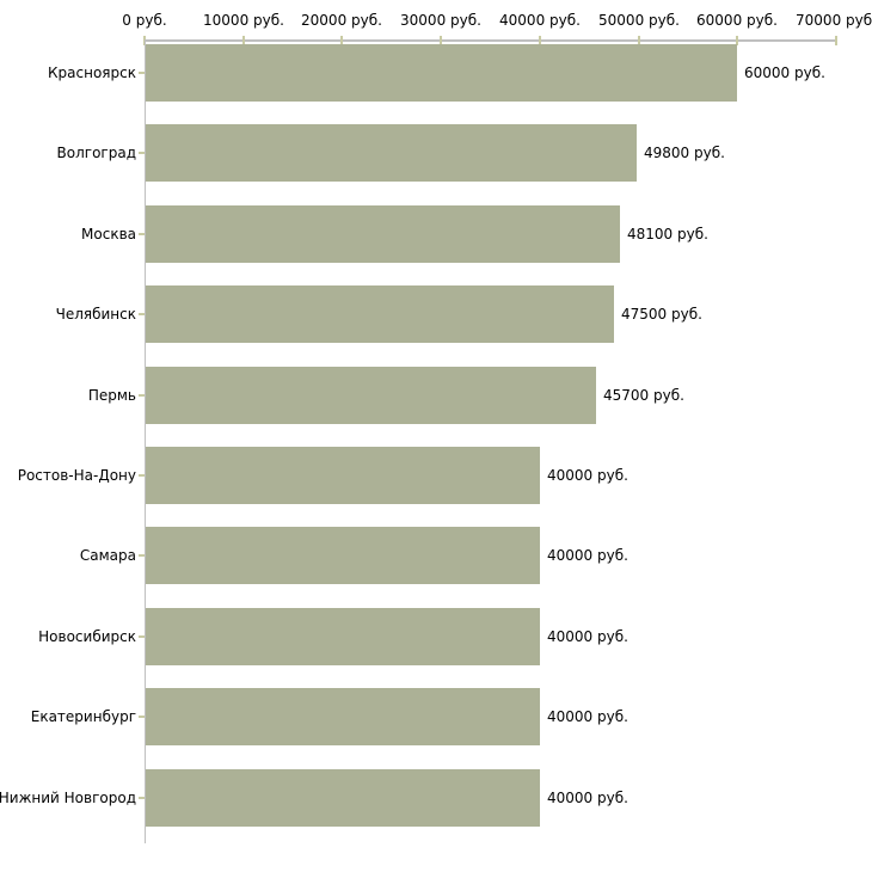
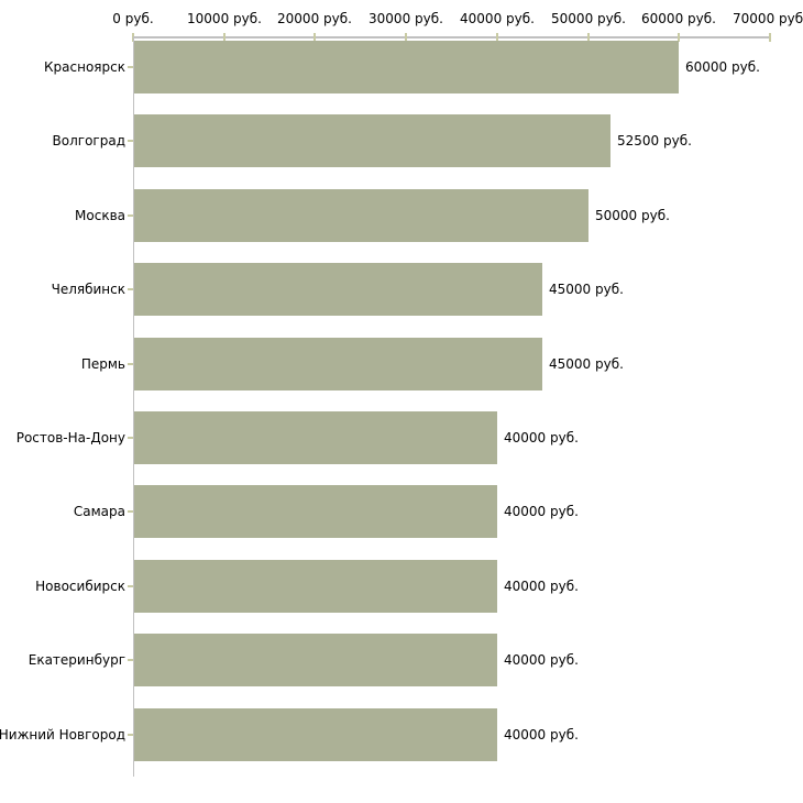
Волгоград: 49800 -> 52500
Москва: 48100 -> 50000
Челябинск: 47500 -> 45000
Пермь: 45700 -> 45000
